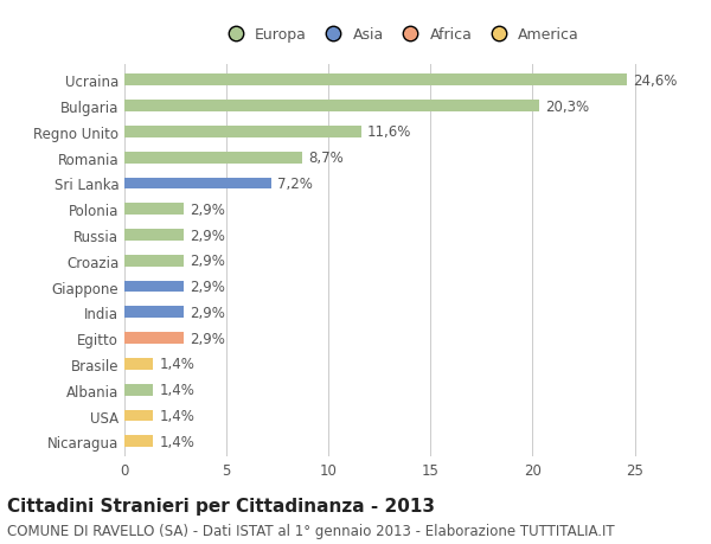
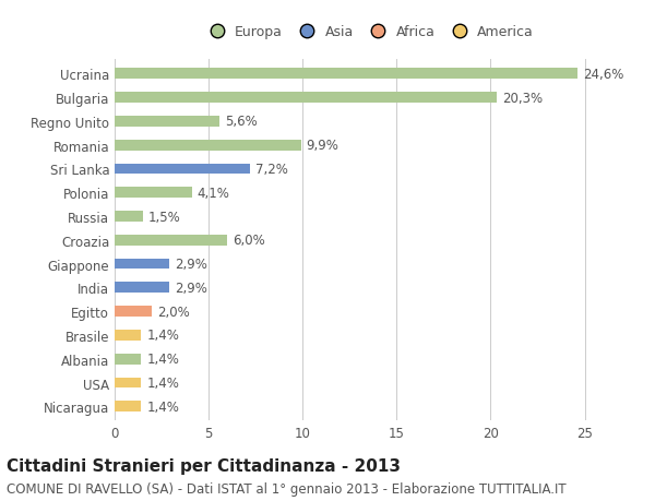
Regno Unito: 11,6% -> 5,6%
Romania: 8,7% -> 9,9%
Polonia: 2,9% -> 4,1%
Russia: 2,9% -> 1,5%
Croazia: 2,9% -> 6,0%
Egitto: 2,9% -> 2,0%
